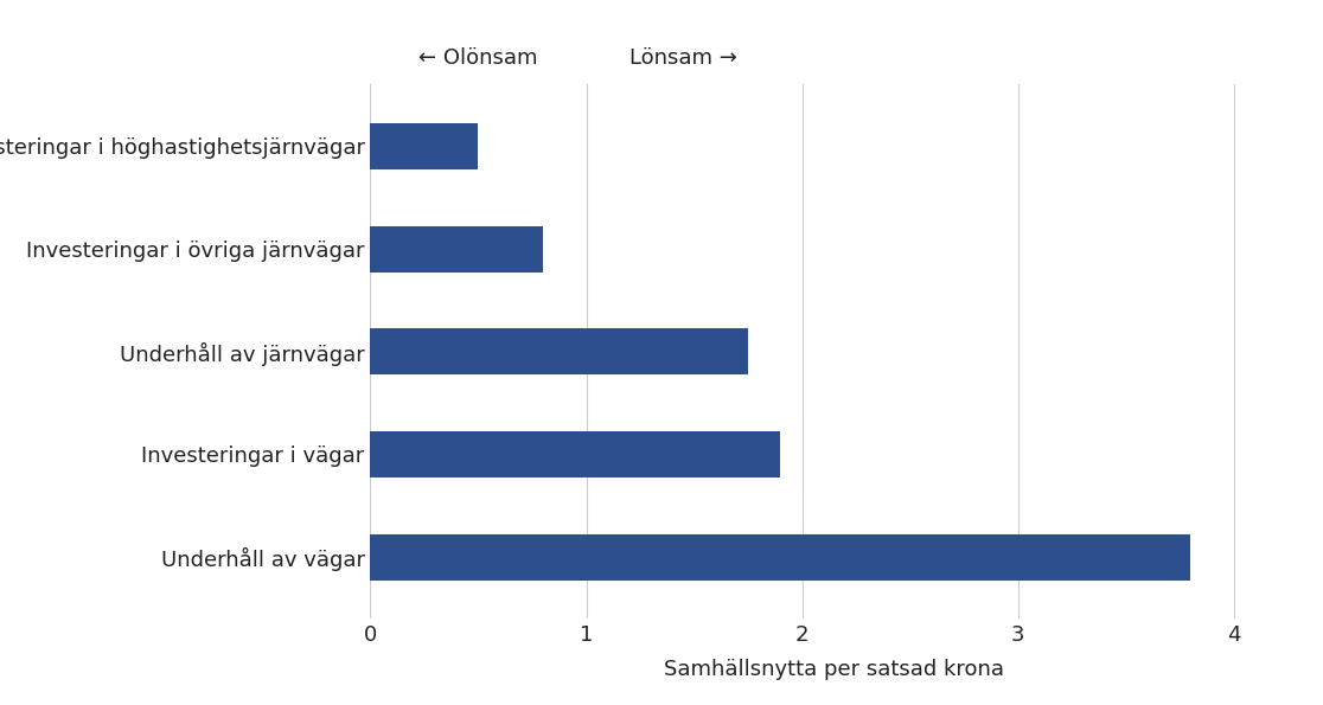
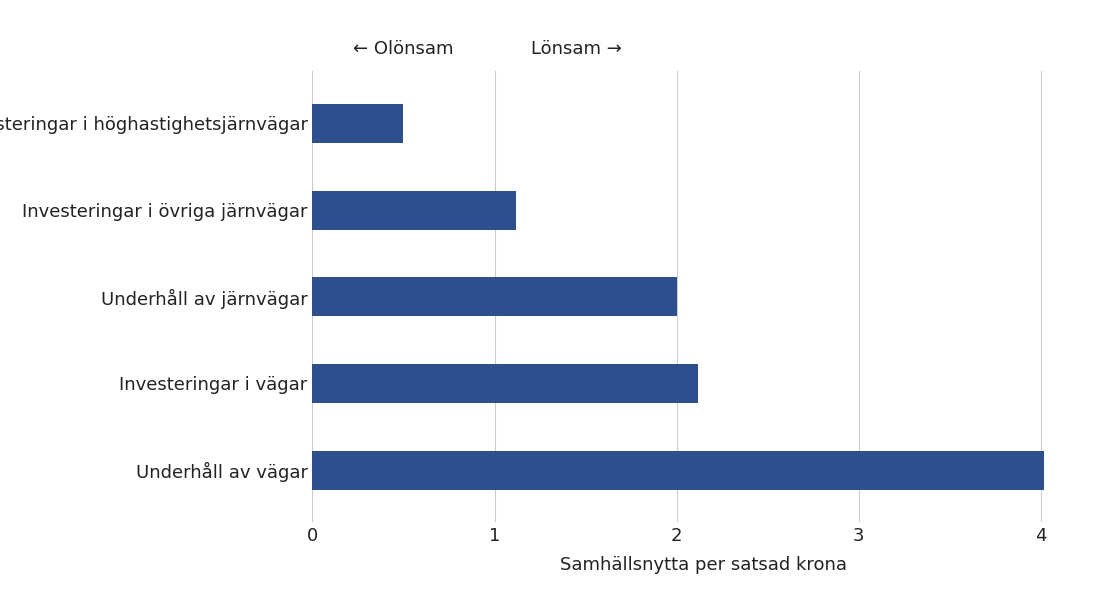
Investeringar i övriga järnvägar: 0.80 -> 1.12
Underhåll av järnvägar: 1.75 -> 2.00
Investeringar i vägar: 1.90 -> 2.12
Underhåll av vägar: 3.80 -> 4.02
